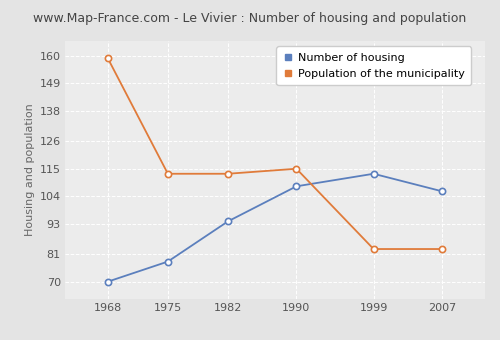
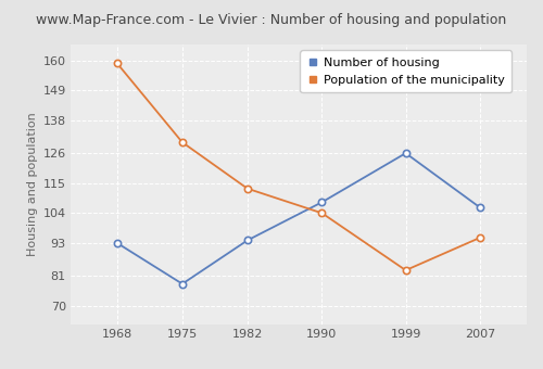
Number of housing/1968: 70 -> 93
Population of the municipality/1975: 113 -> 130
Population of the municipality/1990: 115 -> 104
Number of housing/1999: 113 -> 126
Population of the municipality/2007: 83 -> 95
